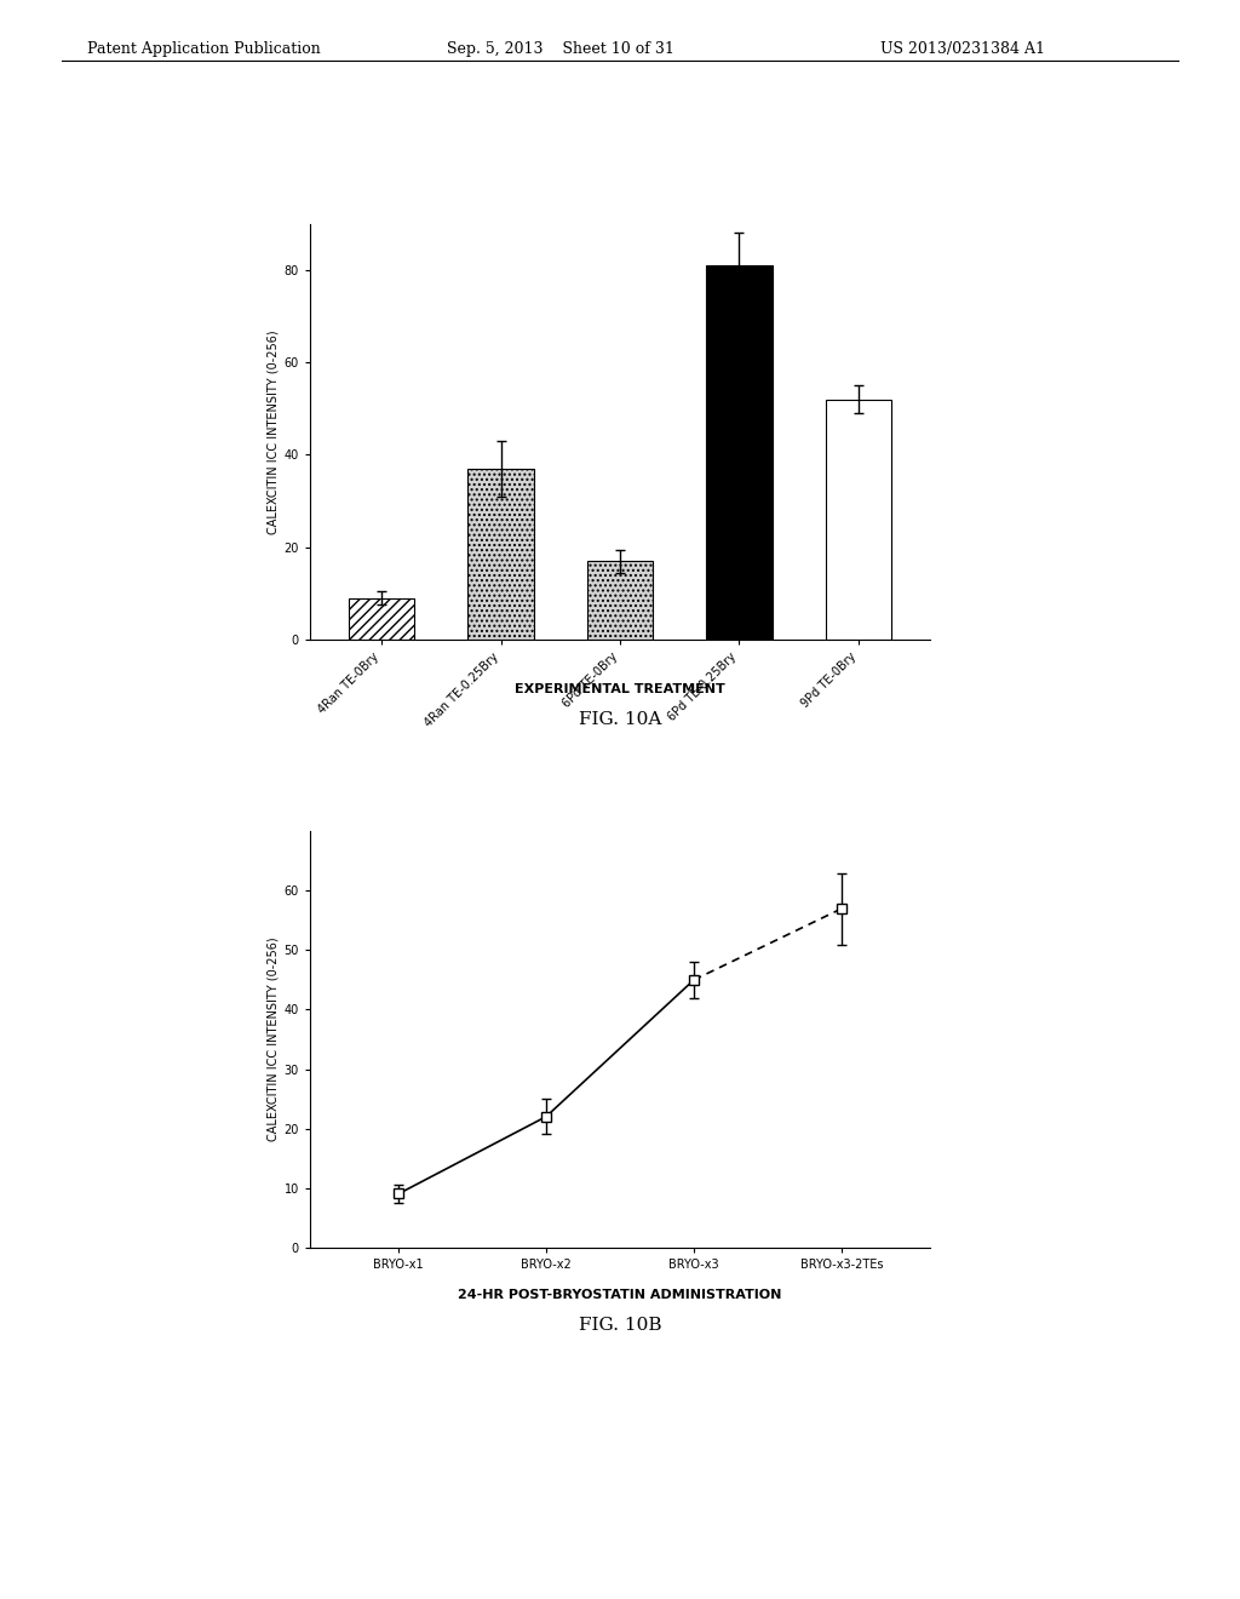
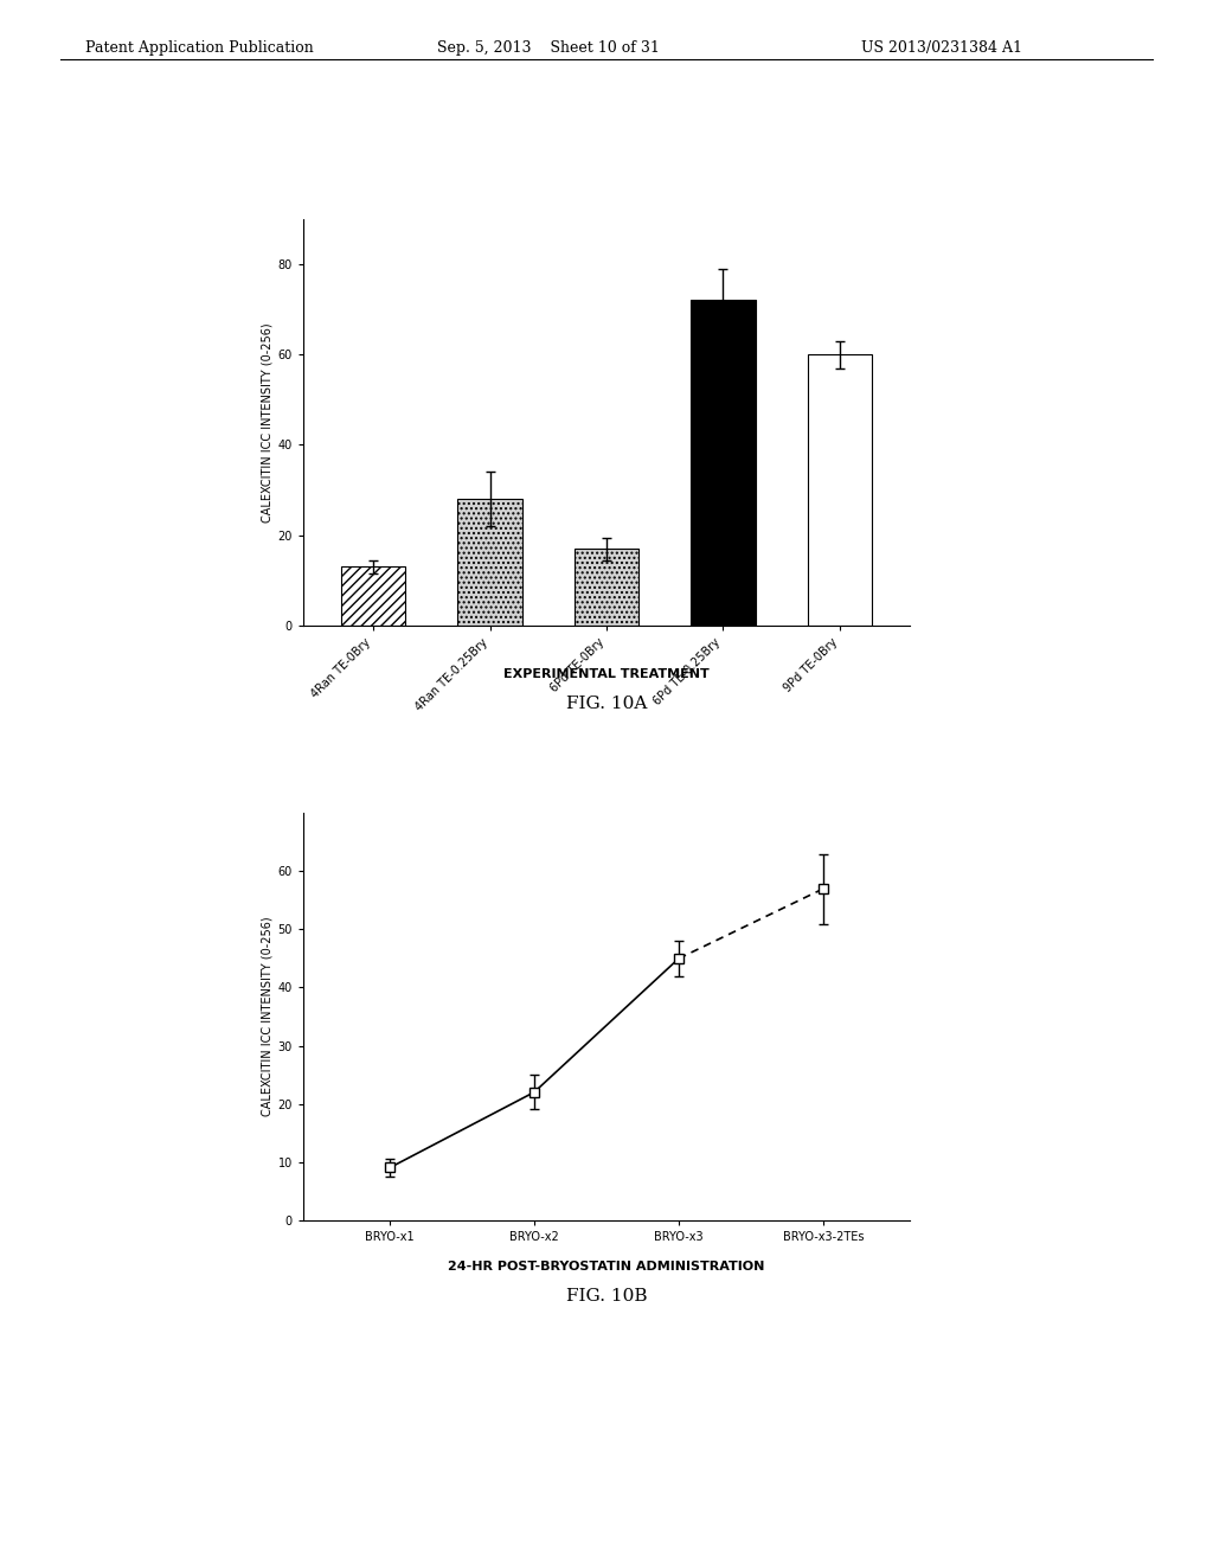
4Ran TE-0Bry: 9 -> 13
4Ran TE-0.25Bry: 37 -> 28
6Pd TE-0.25Bry: 81 -> 72
9Pd TE-0Bry: 52 -> 60
